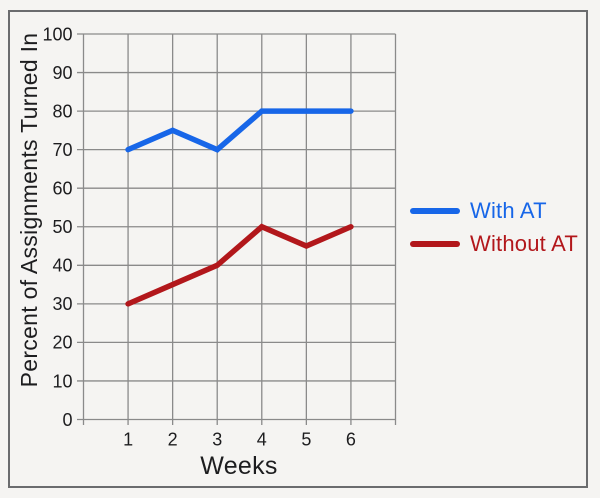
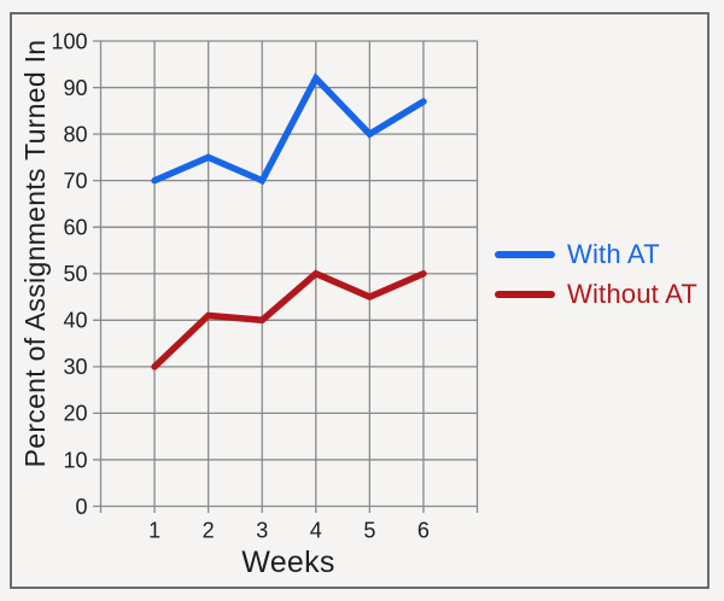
Without AT/2: 35 -> 41
With AT/4: 80 -> 92
With AT/6: 80 -> 87
